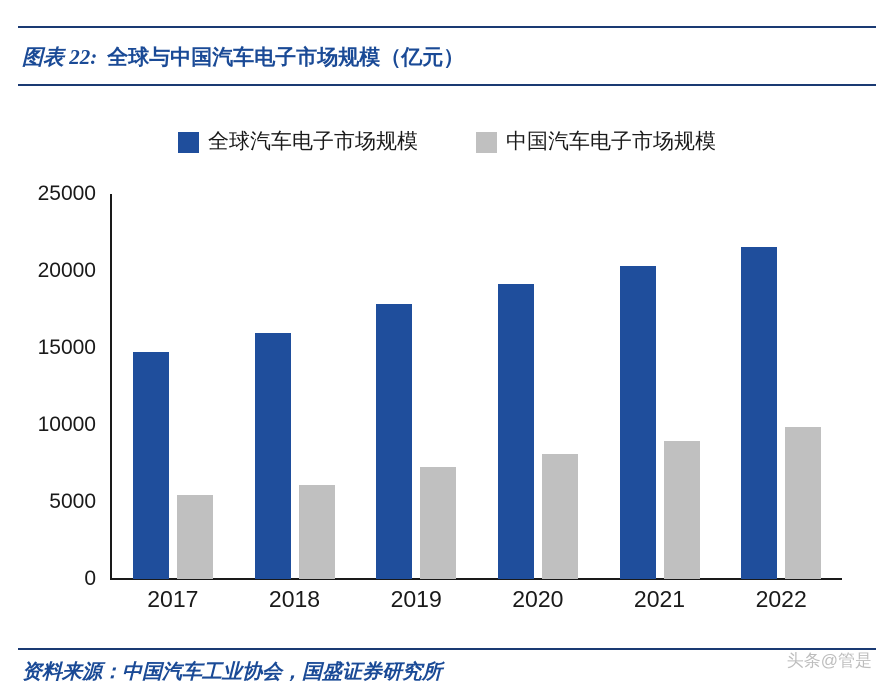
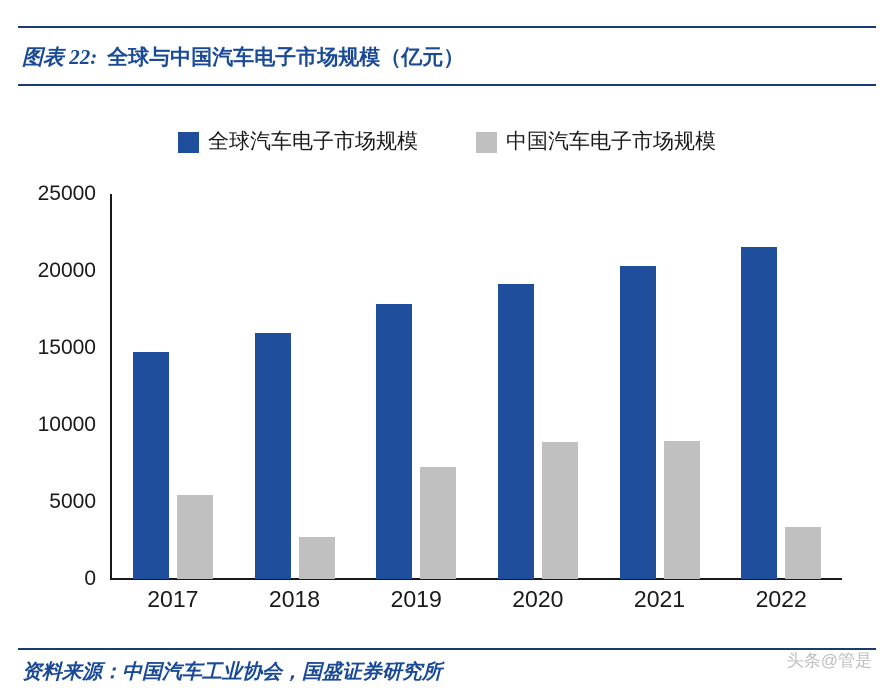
中国汽车电子市场规模/2018: 6100 -> 2700
中国汽车电子市场规模/2020: 8200 -> 8900
中国汽车电子市场规模/2022: 9900 -> 3400
